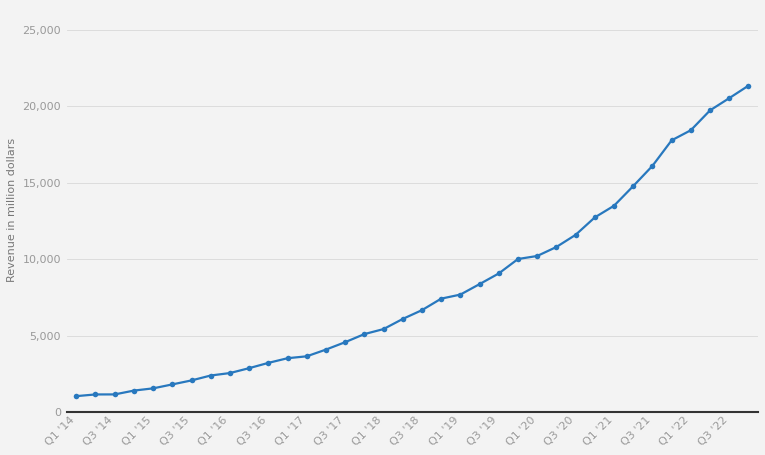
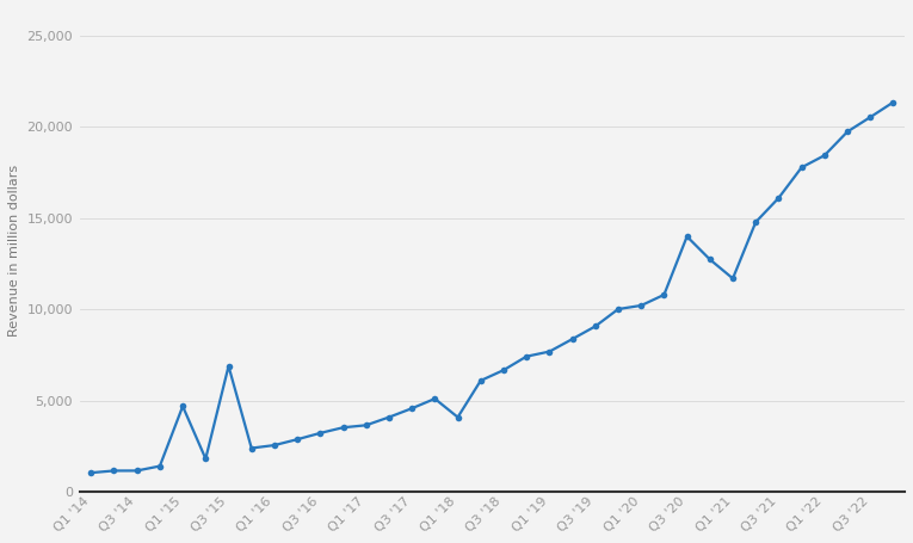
Q1 '15: 1,600 -> 4,700
Q3 '15: 2,100 -> 6,900
Q1 '18: 5,400 -> 4,100
Q3 '20: 11,600 -> 14,000
Q1 '21: 13,500 -> 11,700
